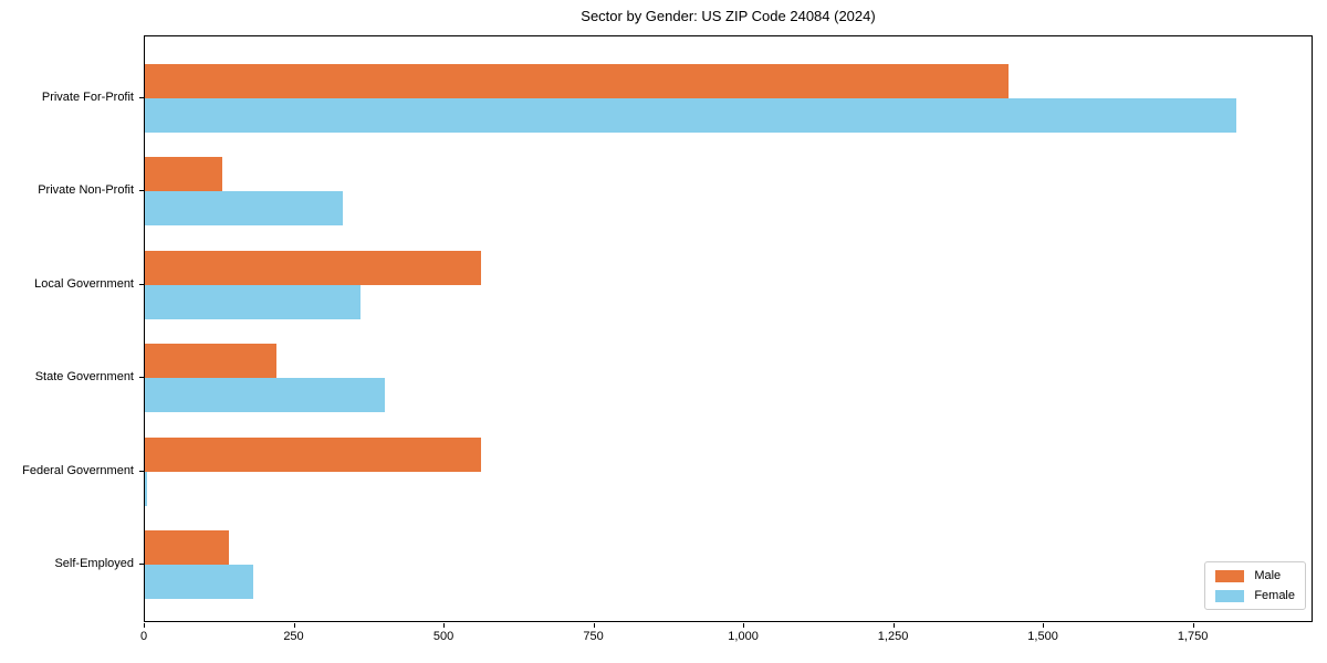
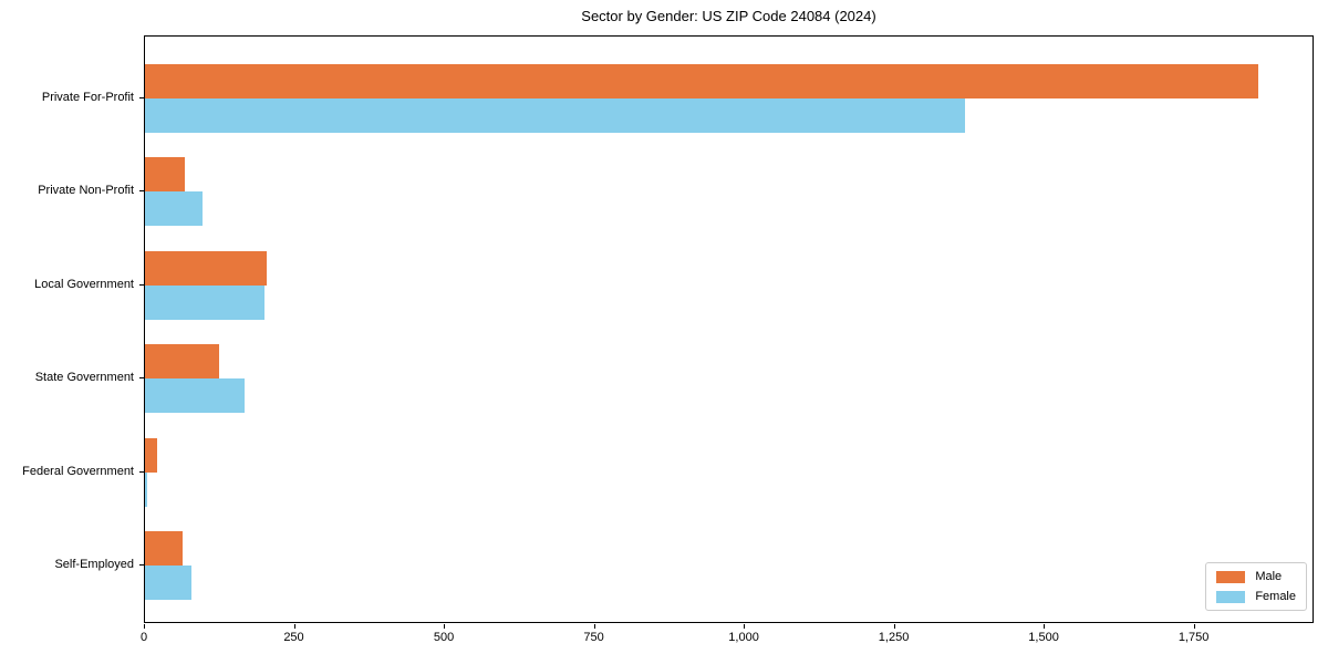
Male/Private For-Profit: 1440 -> 1860
Female/Private For-Profit: 1820 -> 1370
Male/Private Non-Profit: 130 -> 70
Female/Private Non-Profit: 330 -> 100
Male/Local Government: 560 -> 200
Female/Local Government: 360 -> 200
Male/State Government: 220 -> 120
Female/State Government: 400 -> 170
Male/Federal Government: 560 -> 20
Male/Self-Employed: 140 -> 60
Female/Self-Employed: 180 -> 80
